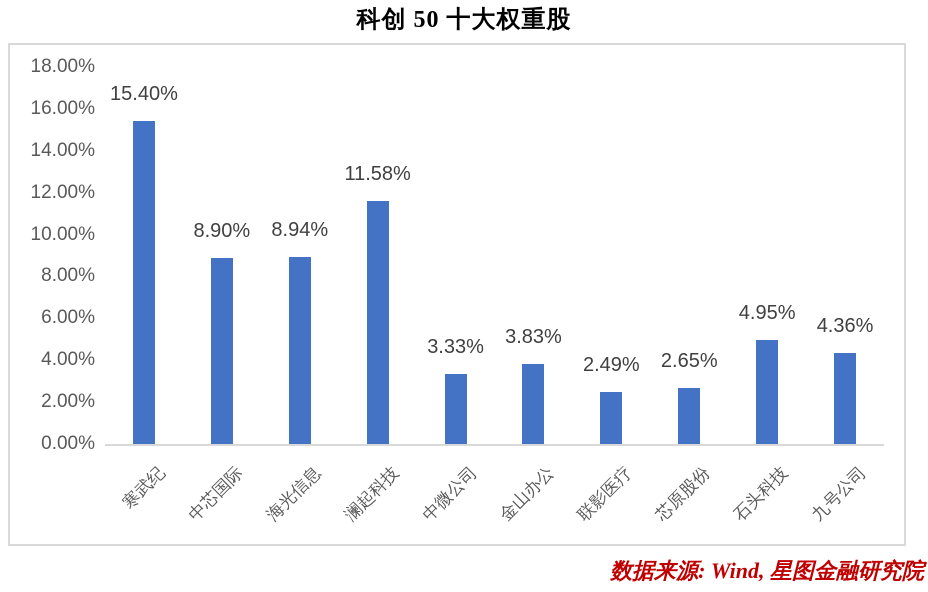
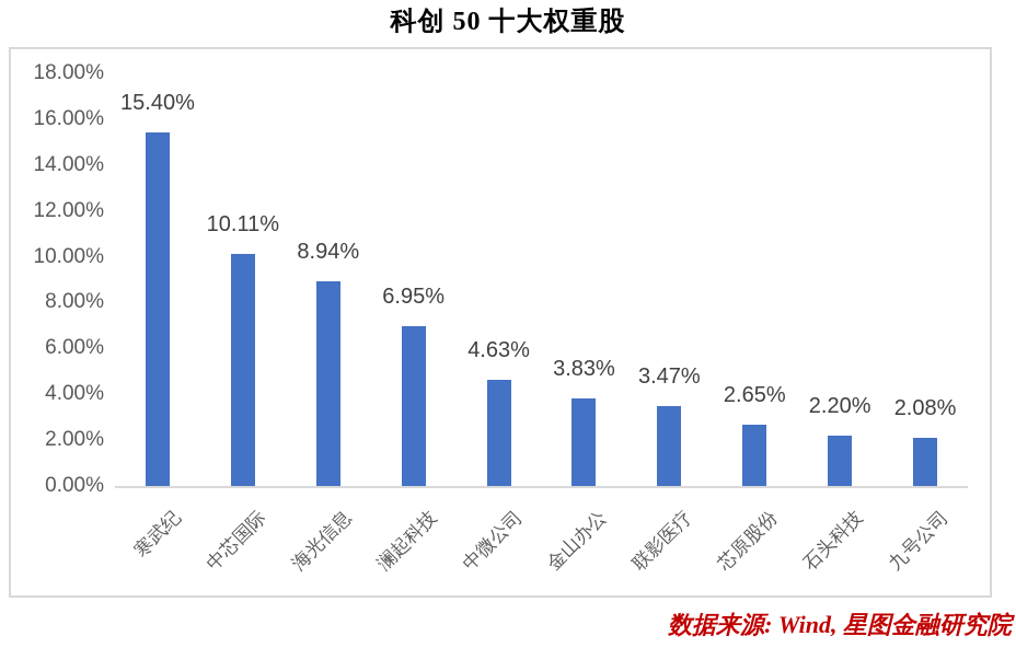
中芯国际: 8.90% -> 10.11%
澜起科技: 11.58% -> 6.95%
中微公司: 3.33% -> 4.63%
联影医疗: 2.49% -> 3.47%
石头科技: 4.95% -> 2.20%
九号公司: 4.36% -> 2.08%
